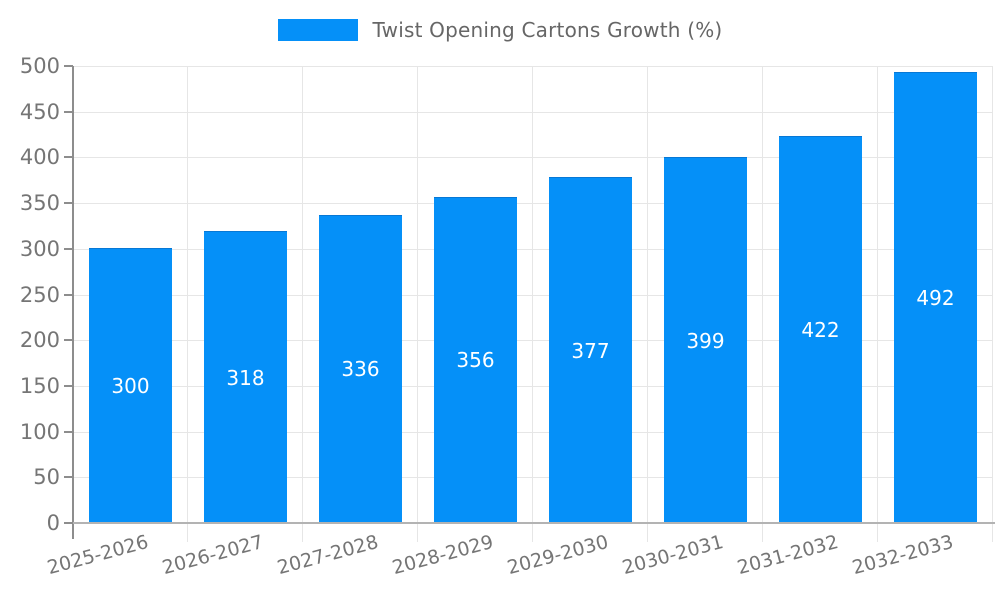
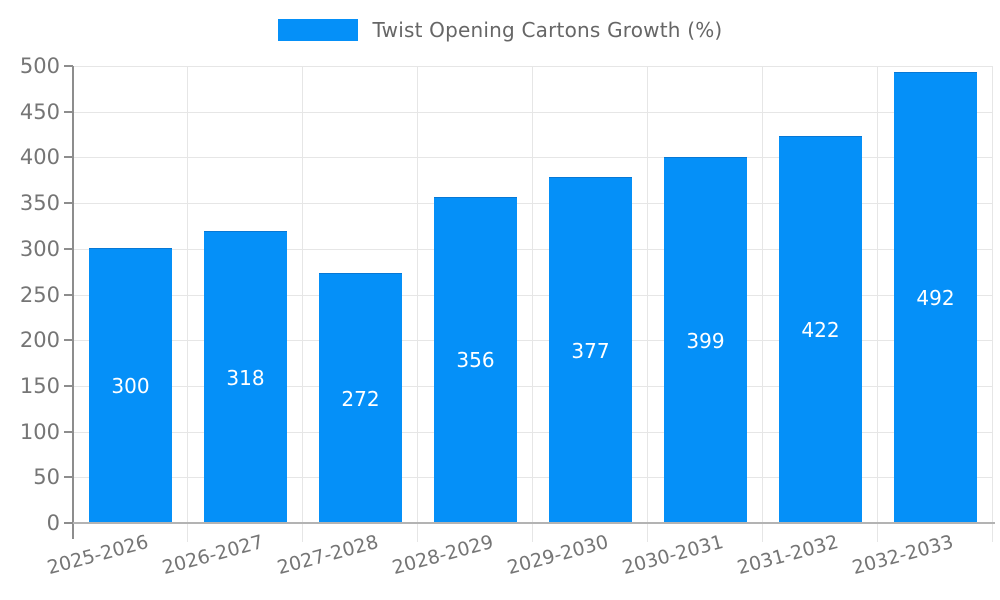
2027-2028: 336 -> 272
